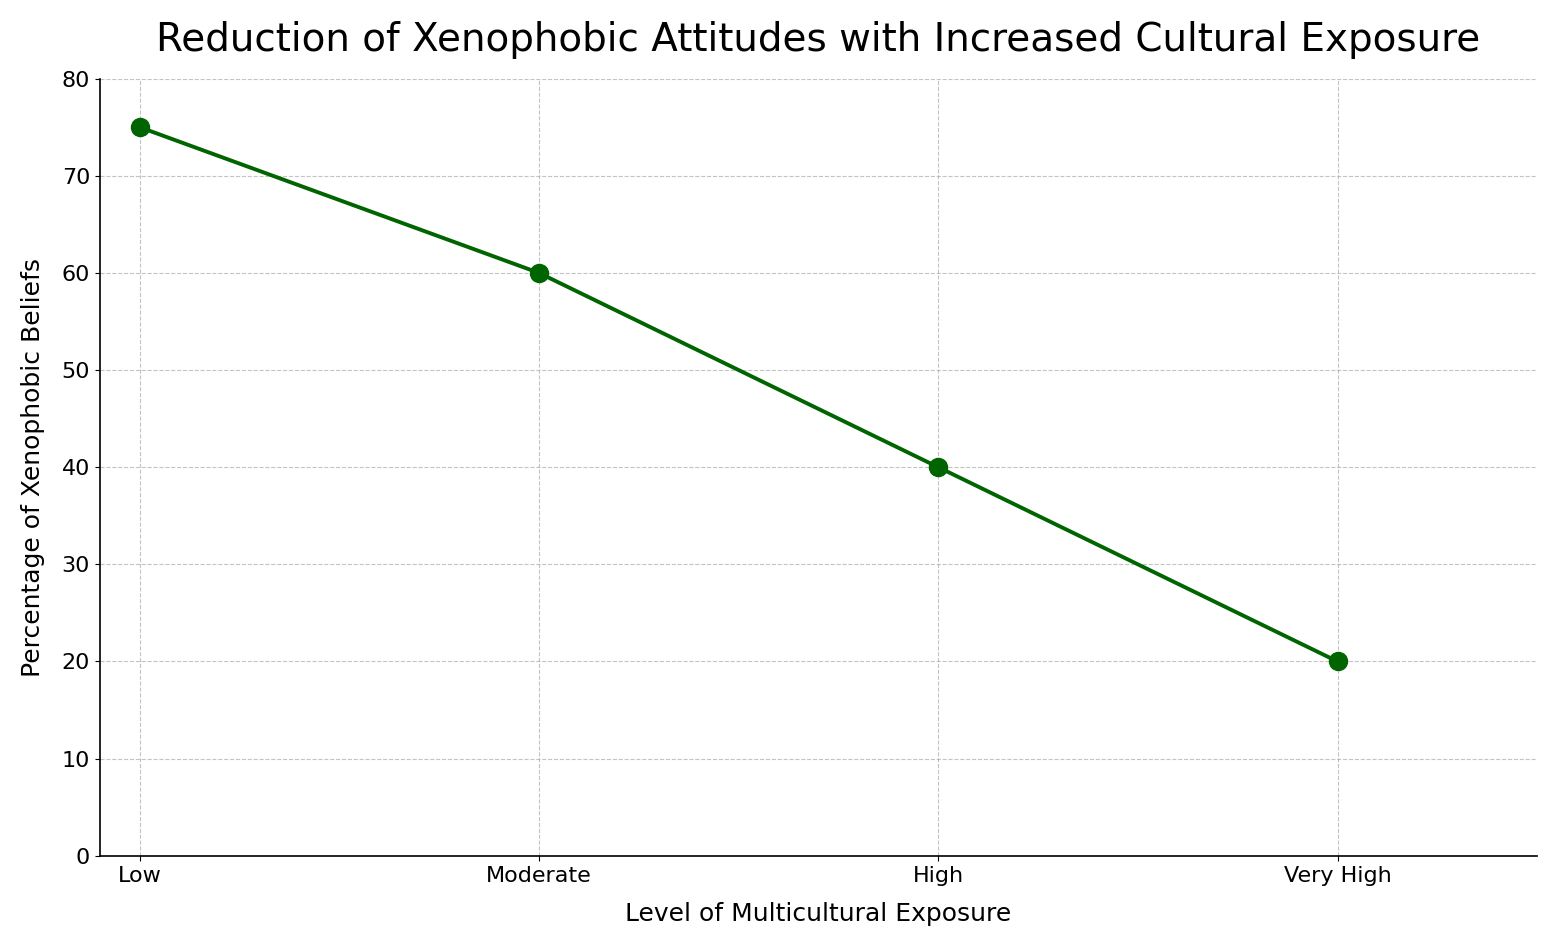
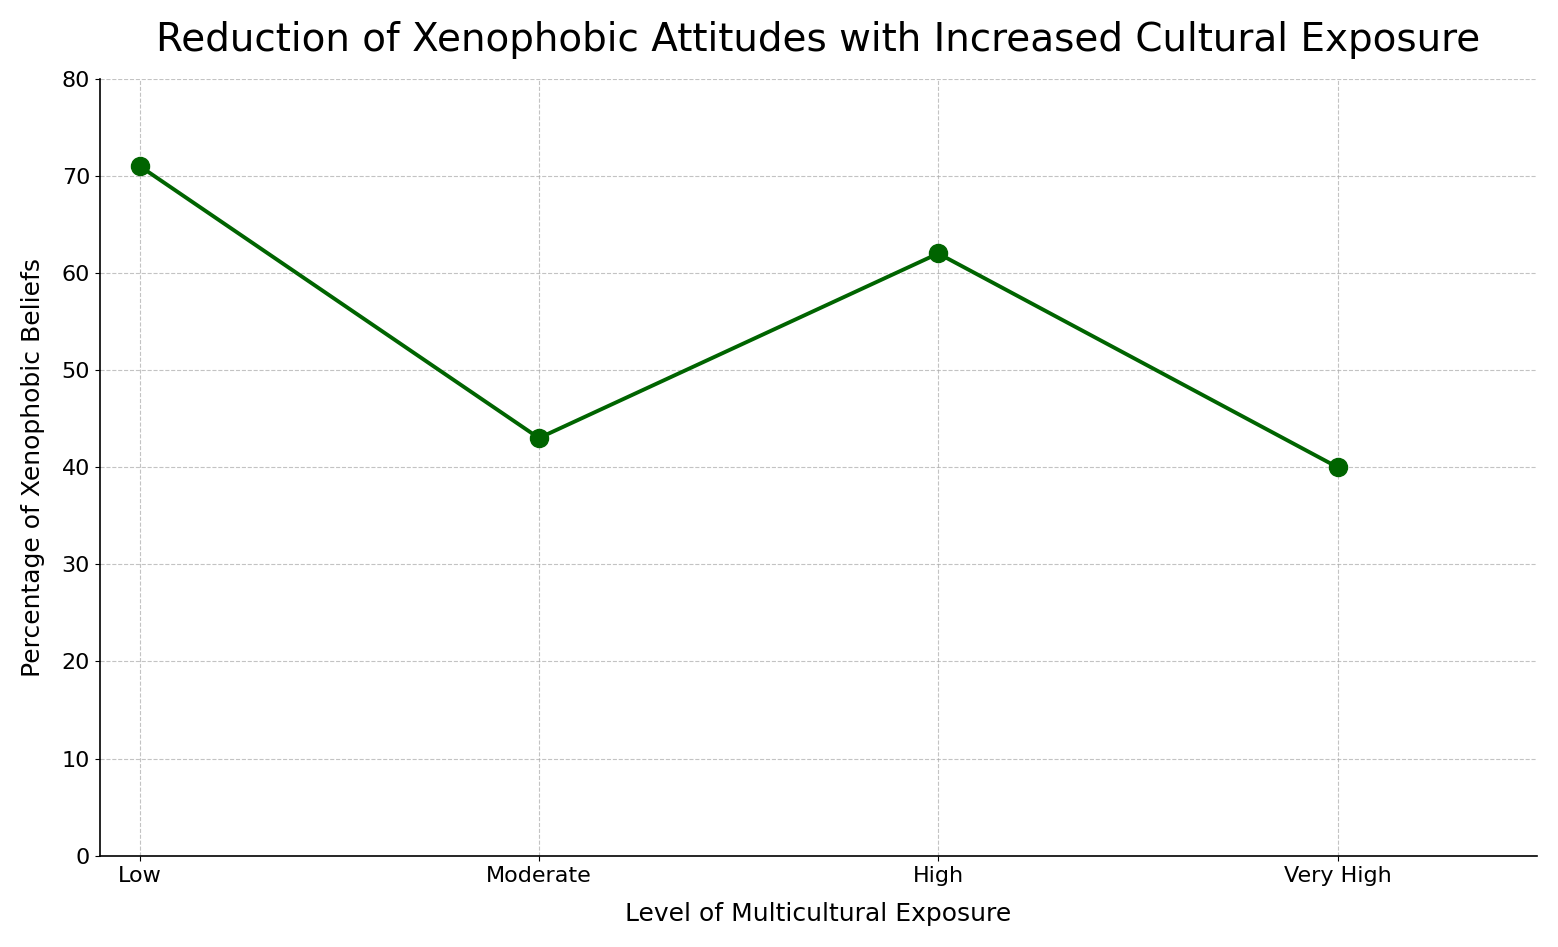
Low: 75 -> 71
Moderate: 60 -> 43
High: 40 -> 62
Very High: 20 -> 40
